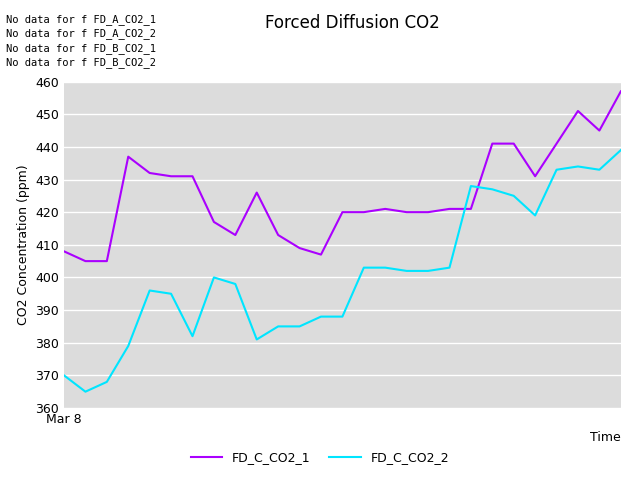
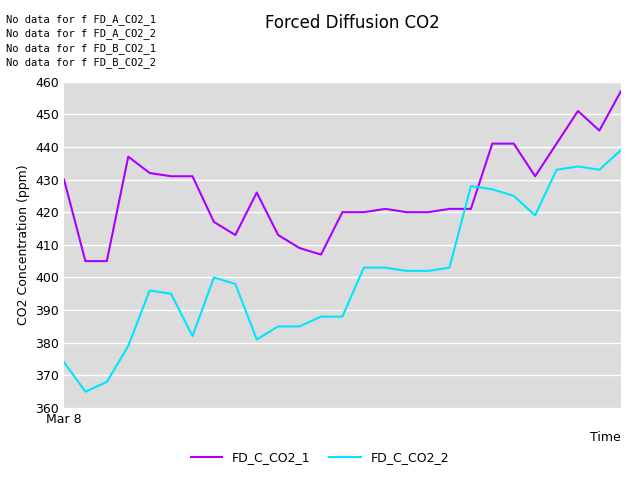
FD_C_CO2_1/Mar 8: 408 -> 430
FD_C_CO2_2/Mar 8: 370 -> 374
